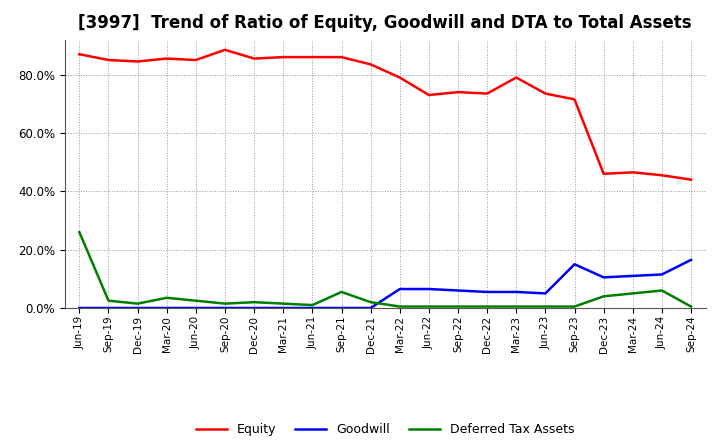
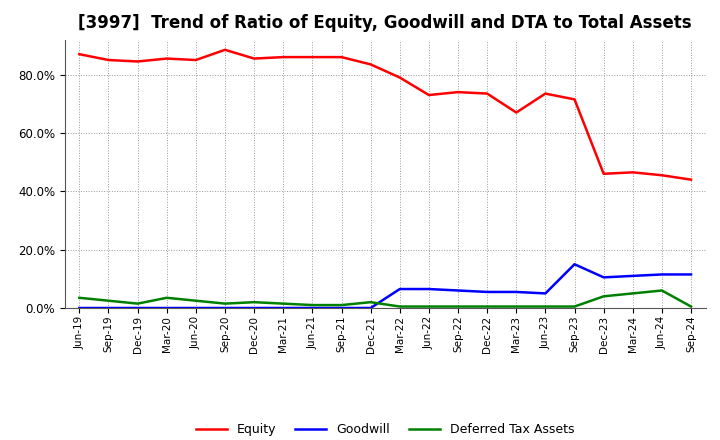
Deferred Tax Assets/Jun-19: 26.0% -> 3.5%
Deferred Tax Assets/Sep-21: 5.5% -> 1.0%
Equity/Mar-23: 79.0% -> 67.0%
Goodwill/Sep-24: 16.5% -> 11.5%
